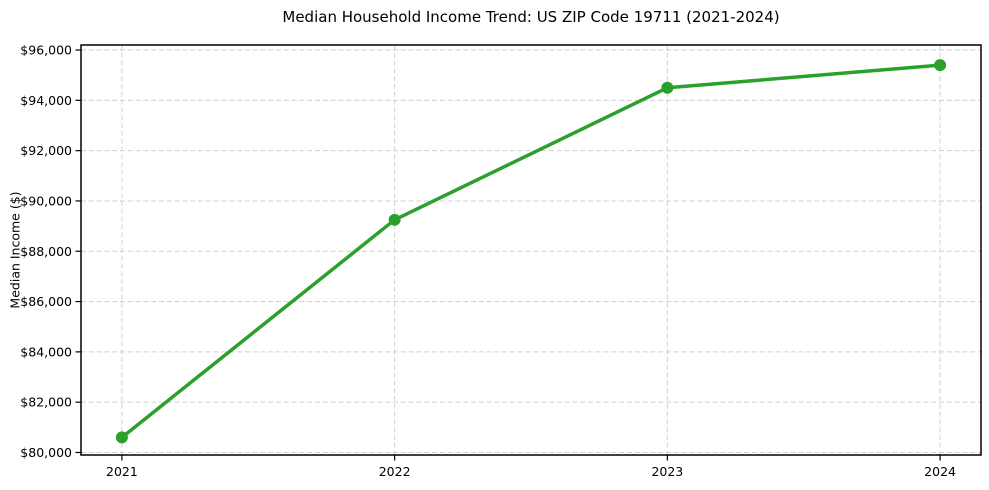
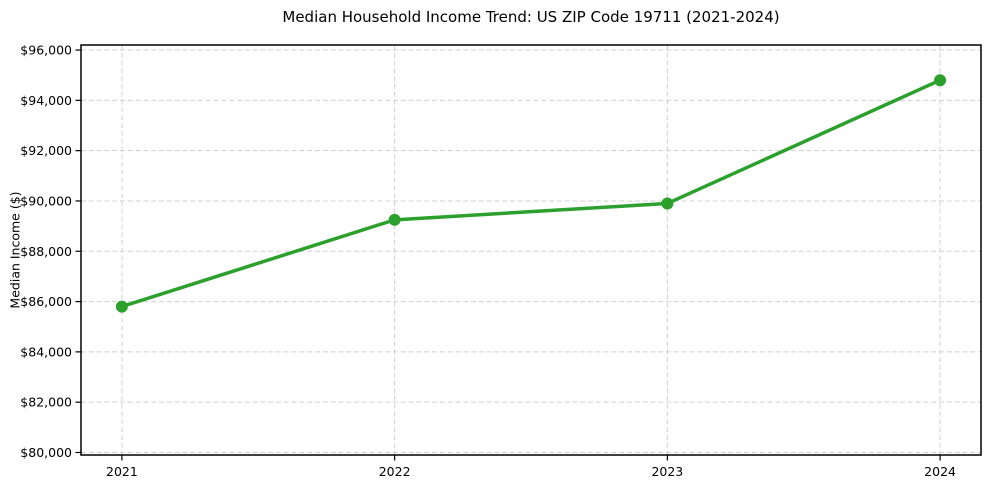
2021: $80600 -> $85800
2023: $94500 -> $89900
2024: $95400 -> $94800
